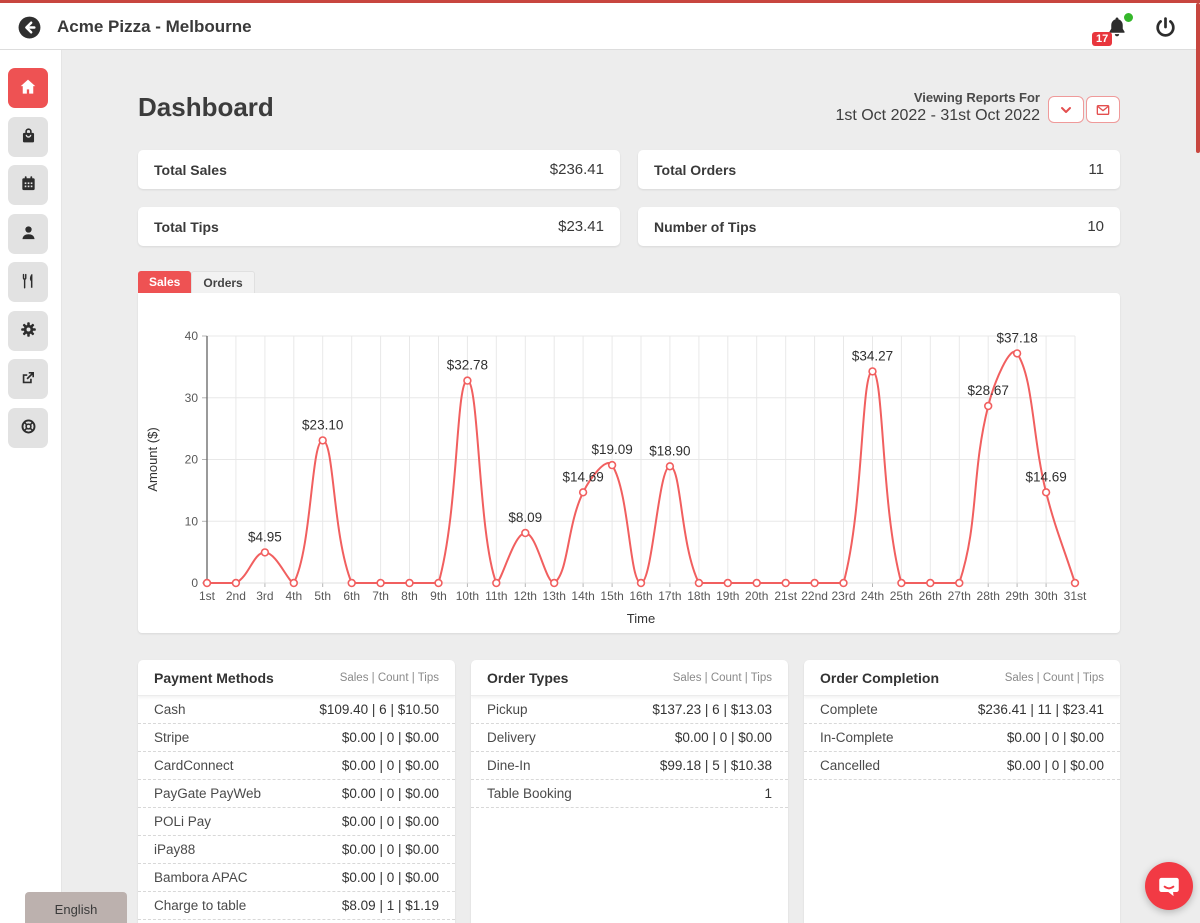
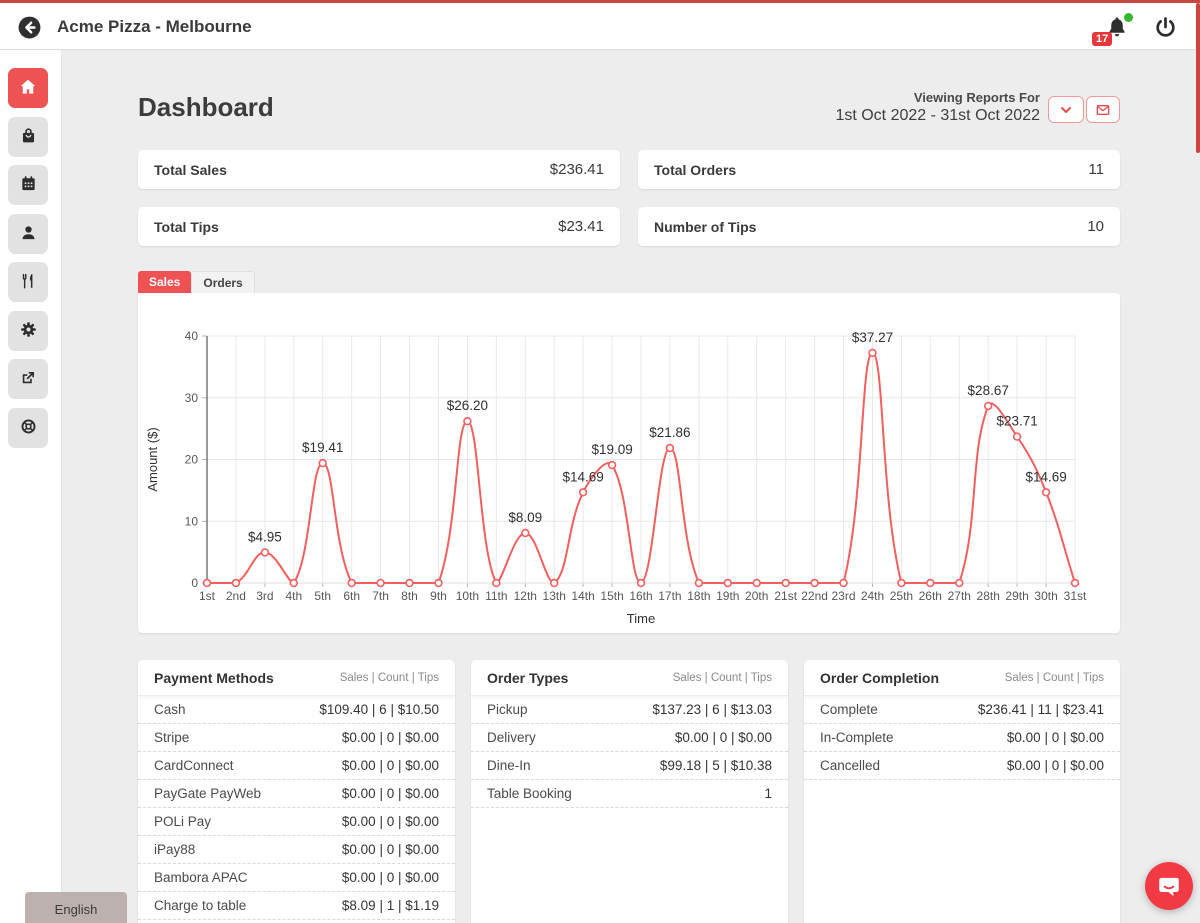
5th: $23.10 -> $19.41
10th: $32.78 -> $26.20
17th: $18.90 -> $21.86
24th: $34.27 -> $37.27
29th: $37.18 -> $23.71
